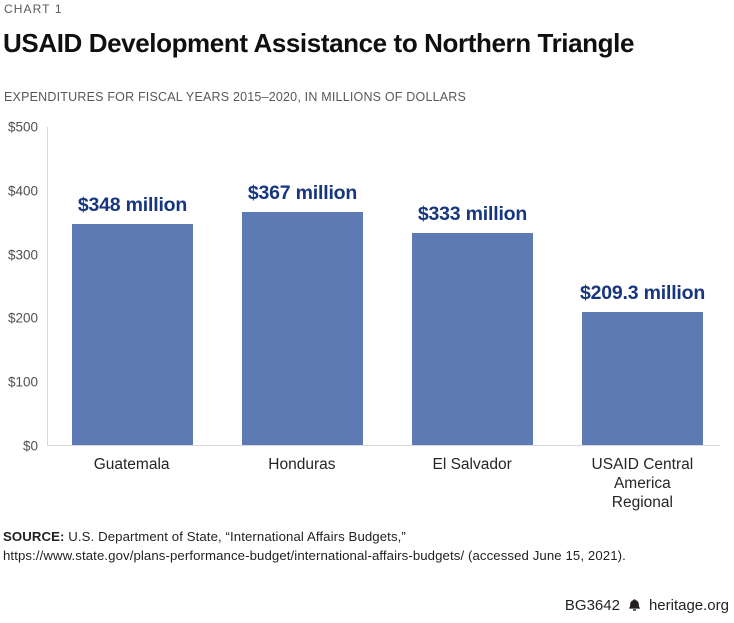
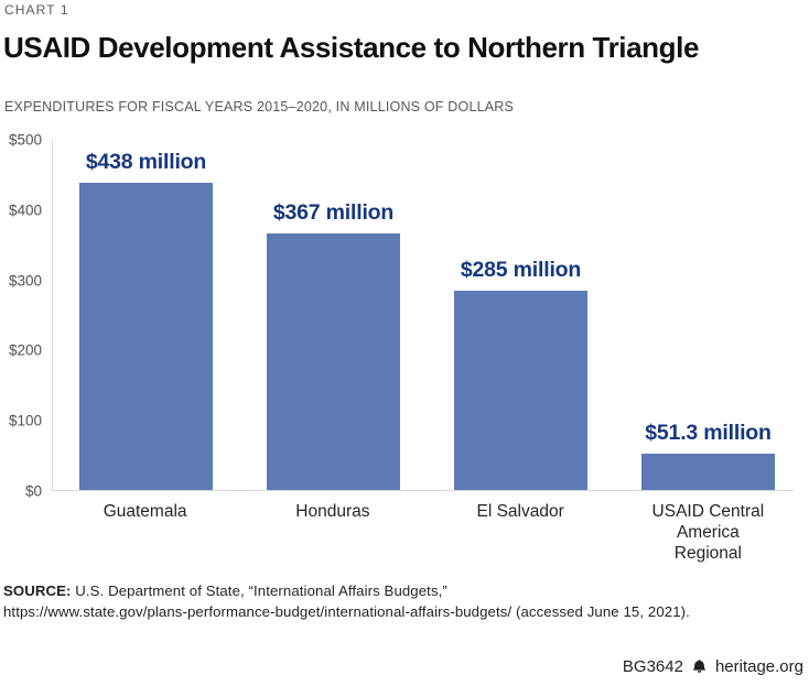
Guatemala: $348 -> $438
El Salvador: $333 -> $285
USAID Central America Regional: $209.3 -> $51.3
